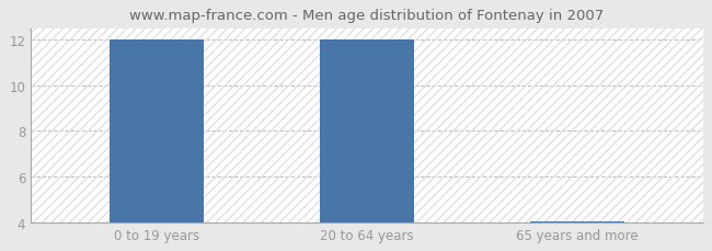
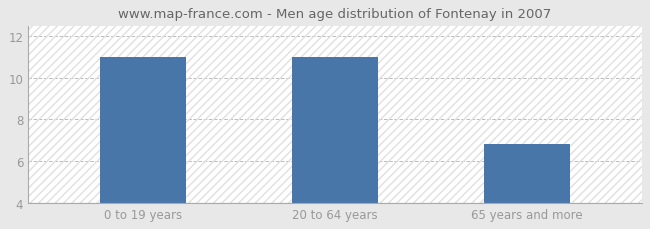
0 to 19 years: 12.00 -> 11.00
20 to 64 years: 12.00 -> 11.00
65 years and more: 4.05 -> 6.80
